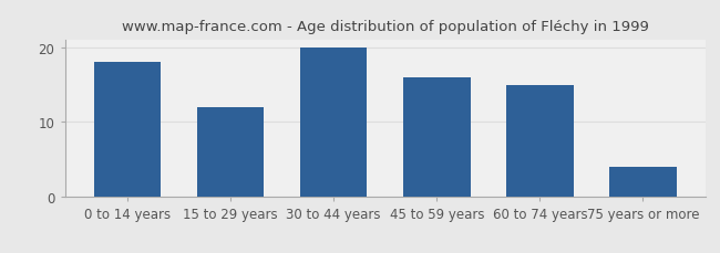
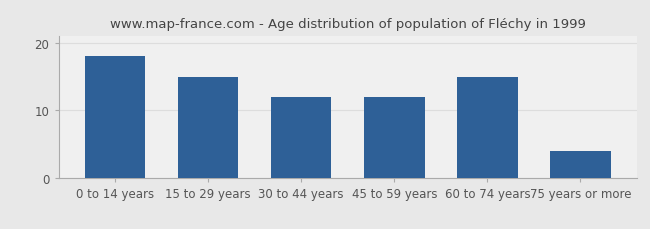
15 to 29 years: 12 -> 15
30 to 44 years: 20 -> 12
45 to 59 years: 16 -> 12
